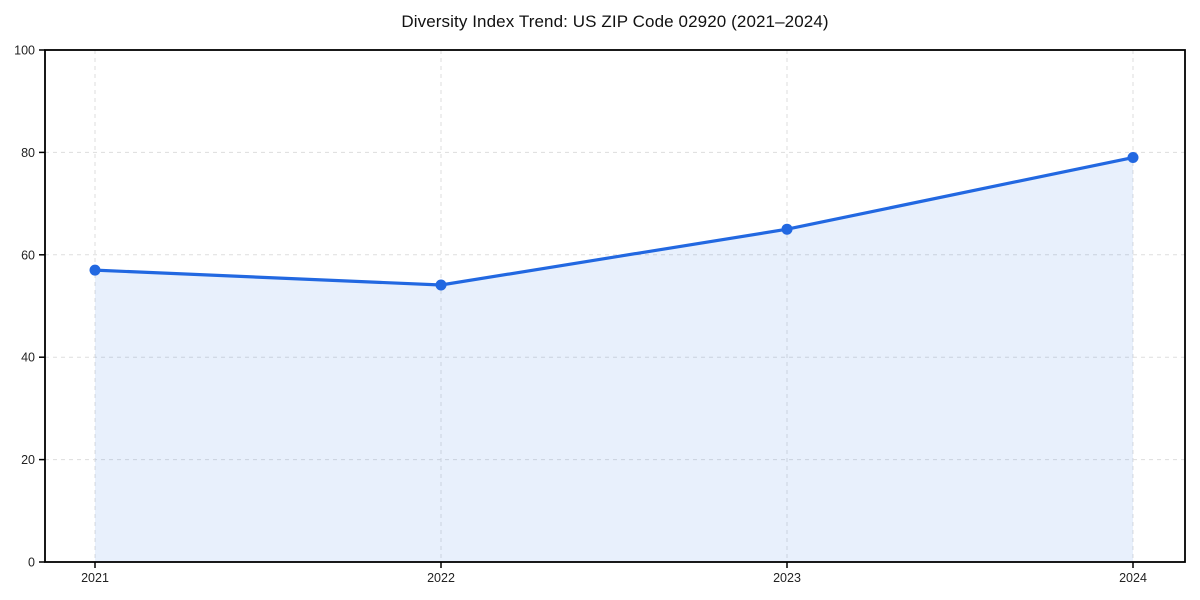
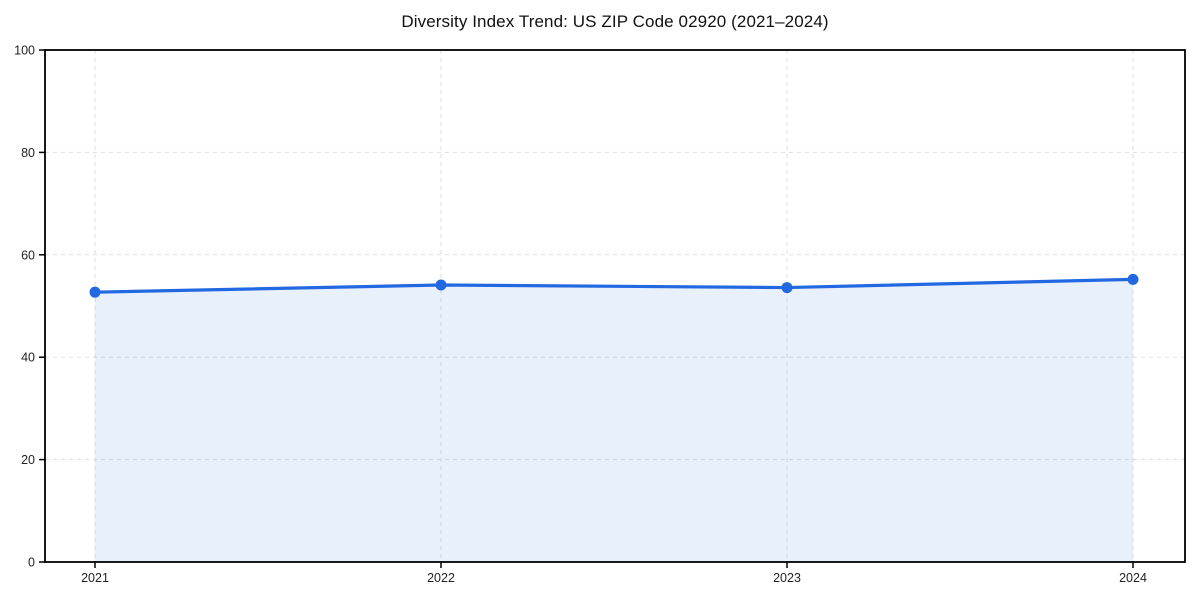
2021: 57 -> 53
2023: 65 -> 54
2024: 79 -> 55
